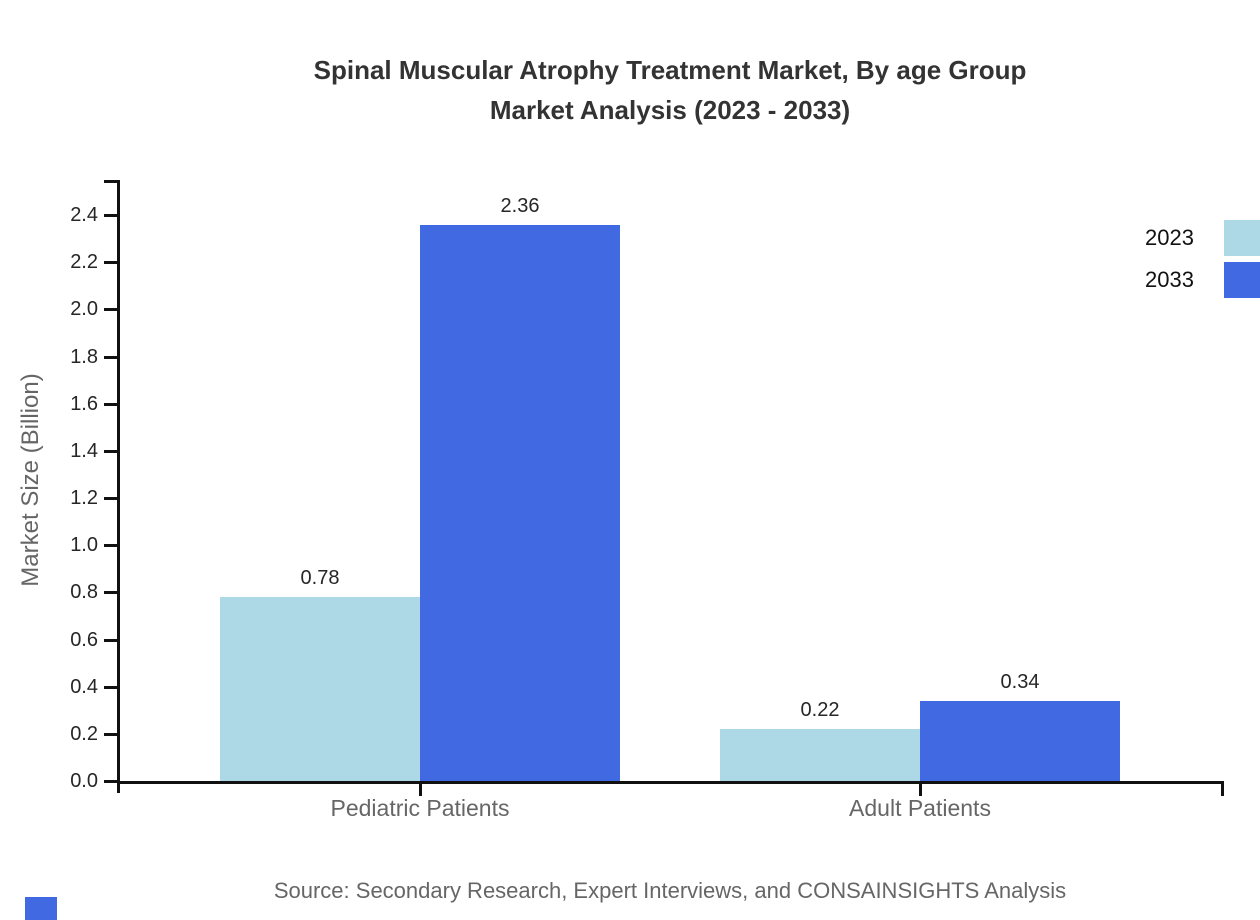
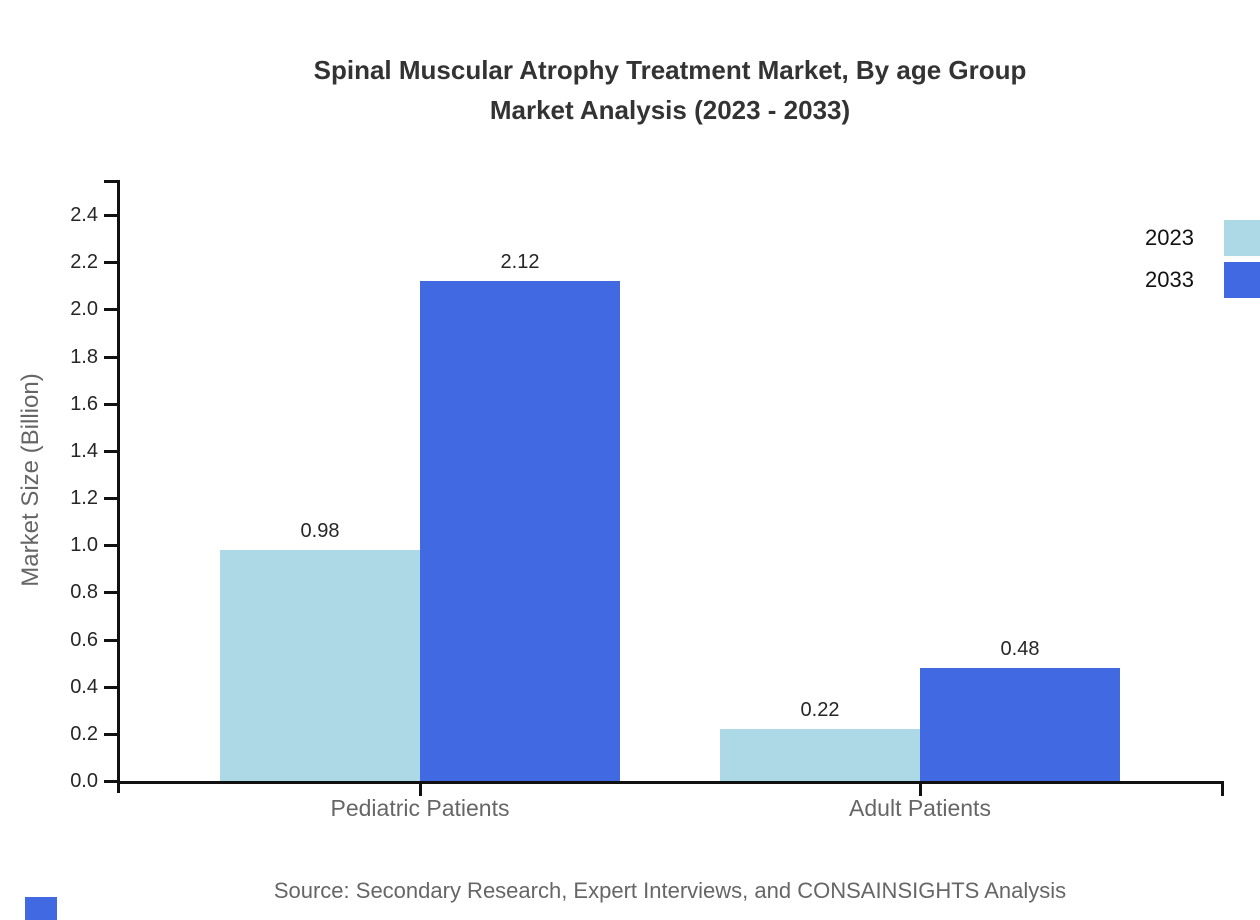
2023/Pediatric Patients: 0.78 -> 0.98
2033/Pediatric Patients: 2.36 -> 2.12
2033/Adult Patients: 0.34 -> 0.48
